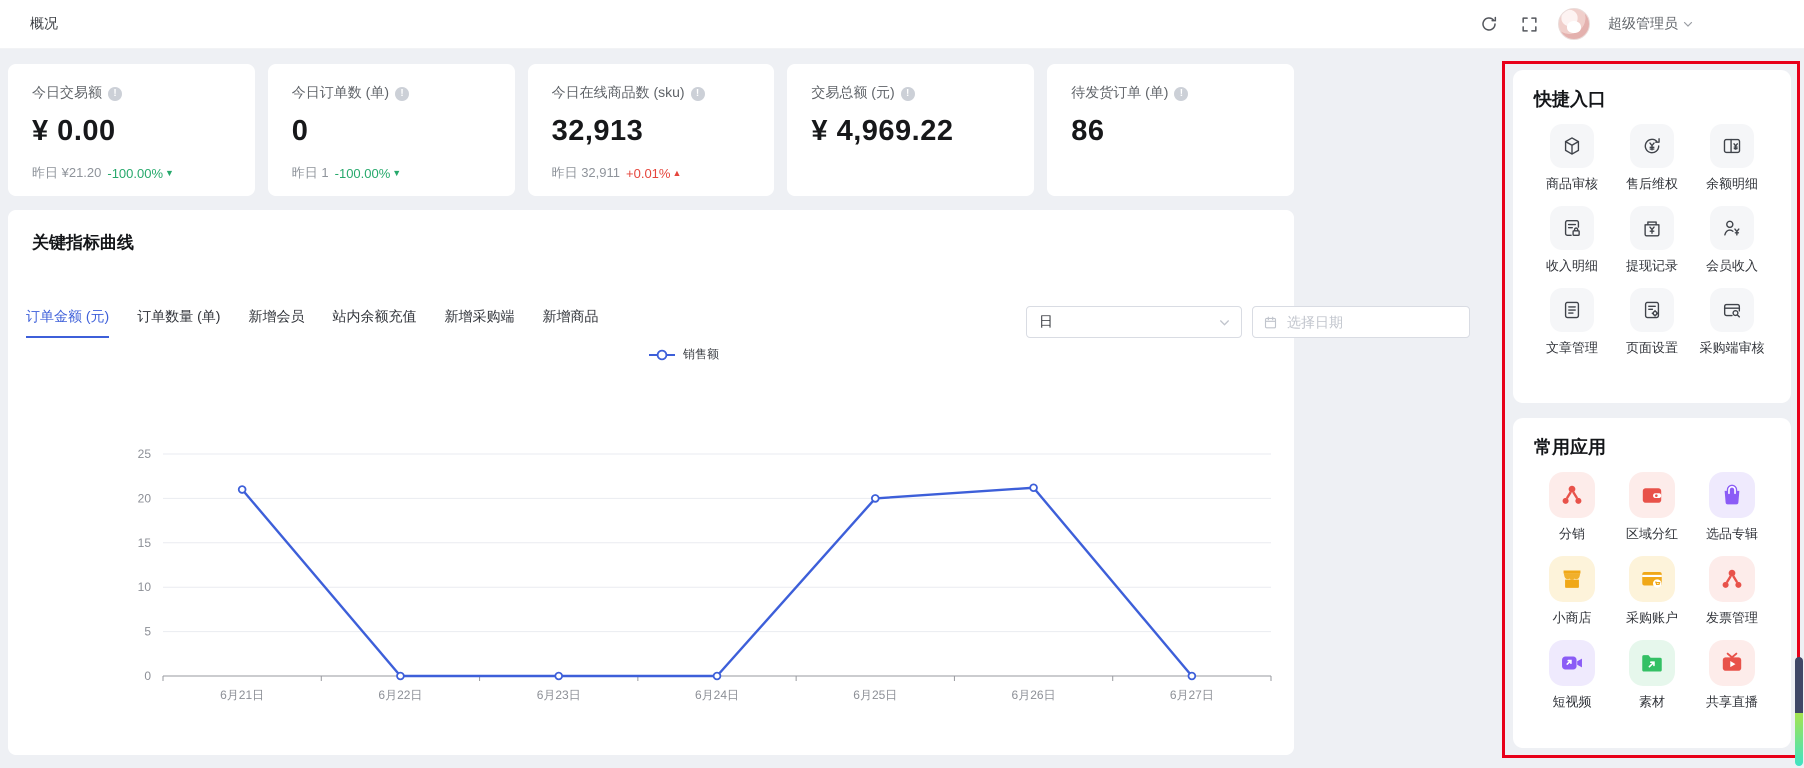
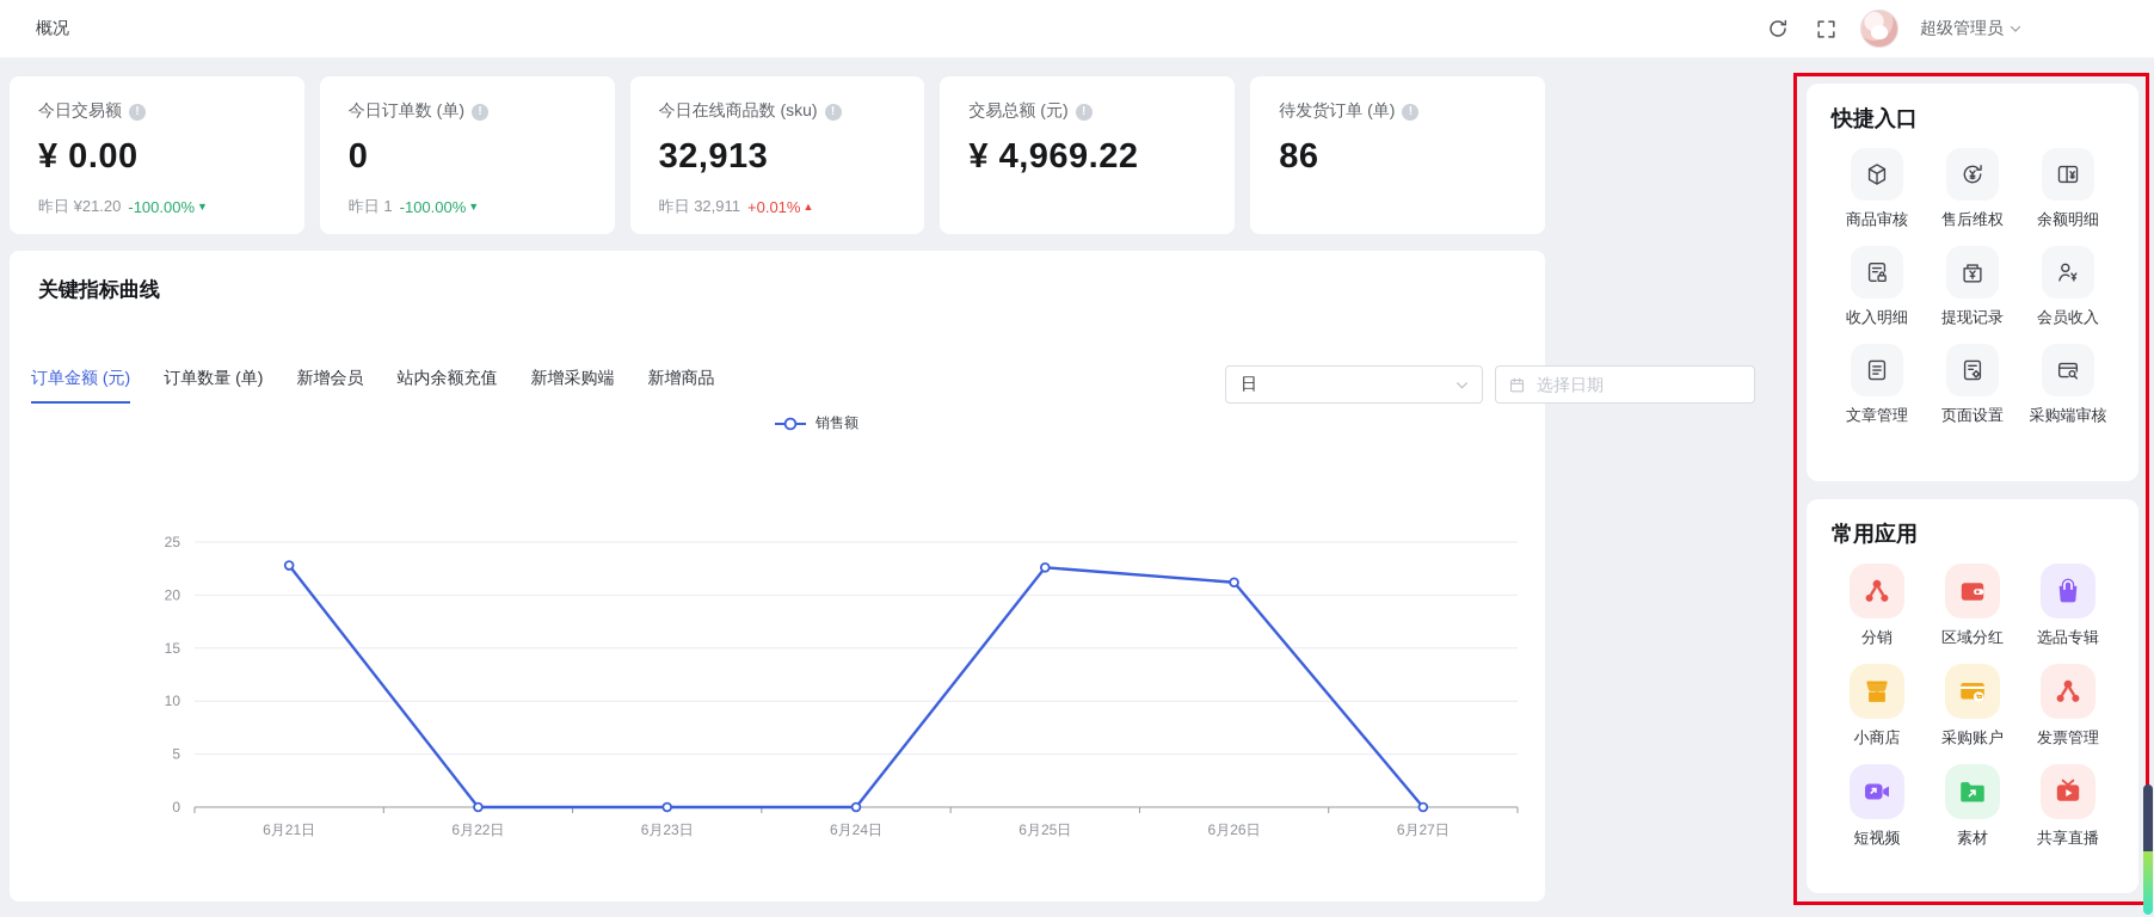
6月21日: 21 -> 23
6月25日: 20 -> 23
